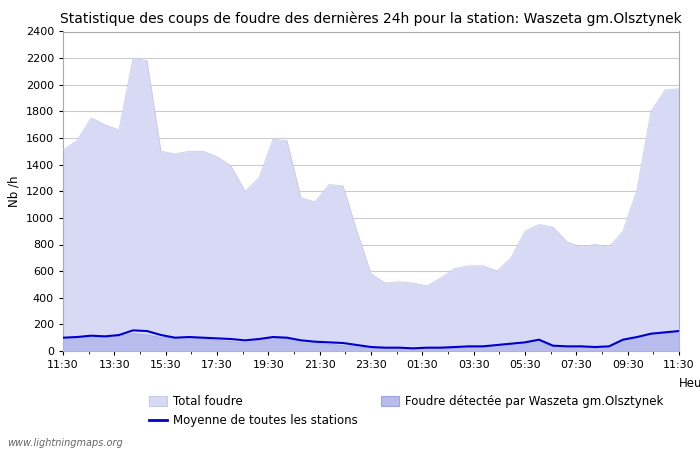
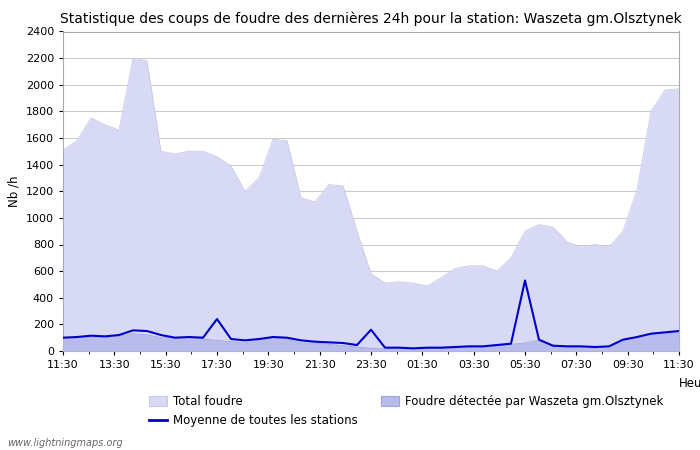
Moyenne de toutes les stations/17:30: 100 -> 240
Moyenne de toutes les stations/23:30: 30 -> 160
Moyenne de toutes les stations/05:30: 60 -> 530
